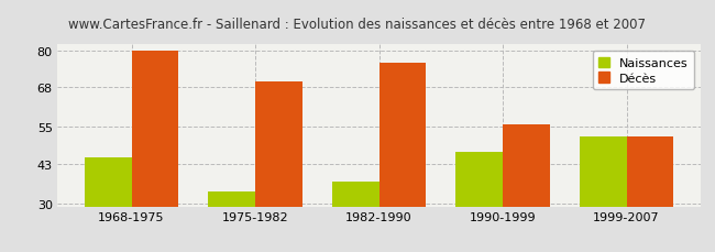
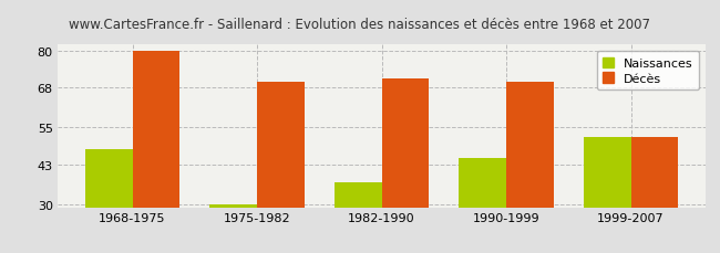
Naissances/1968-1975: 45 -> 48
Naissances/1975-1982: 34 -> 30
Décès/1982-1990: 76 -> 71
Naissances/1990-1999: 47 -> 45
Décès/1990-1999: 56 -> 70
